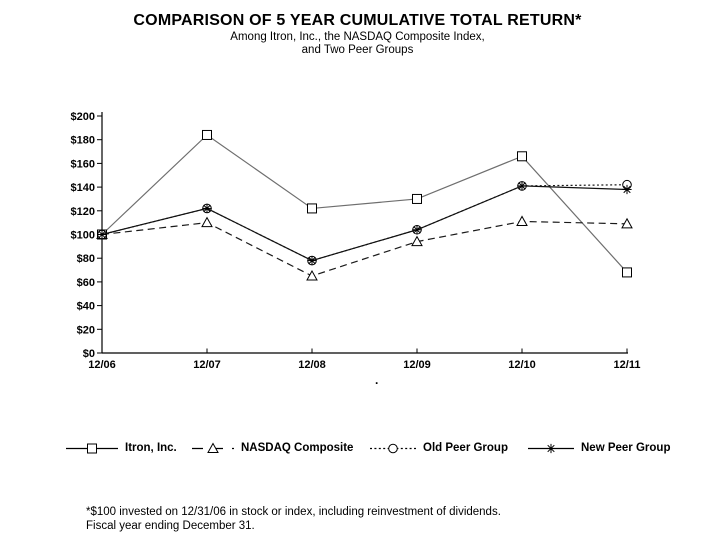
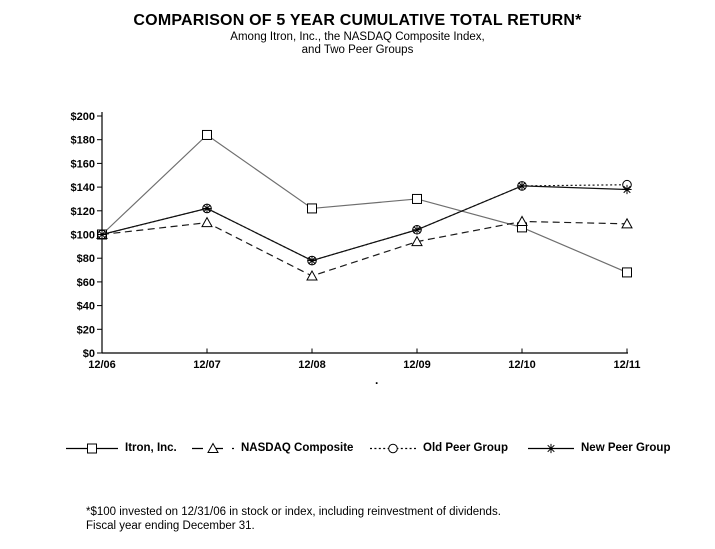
Itron, Inc./12/10: $166 -> $106
